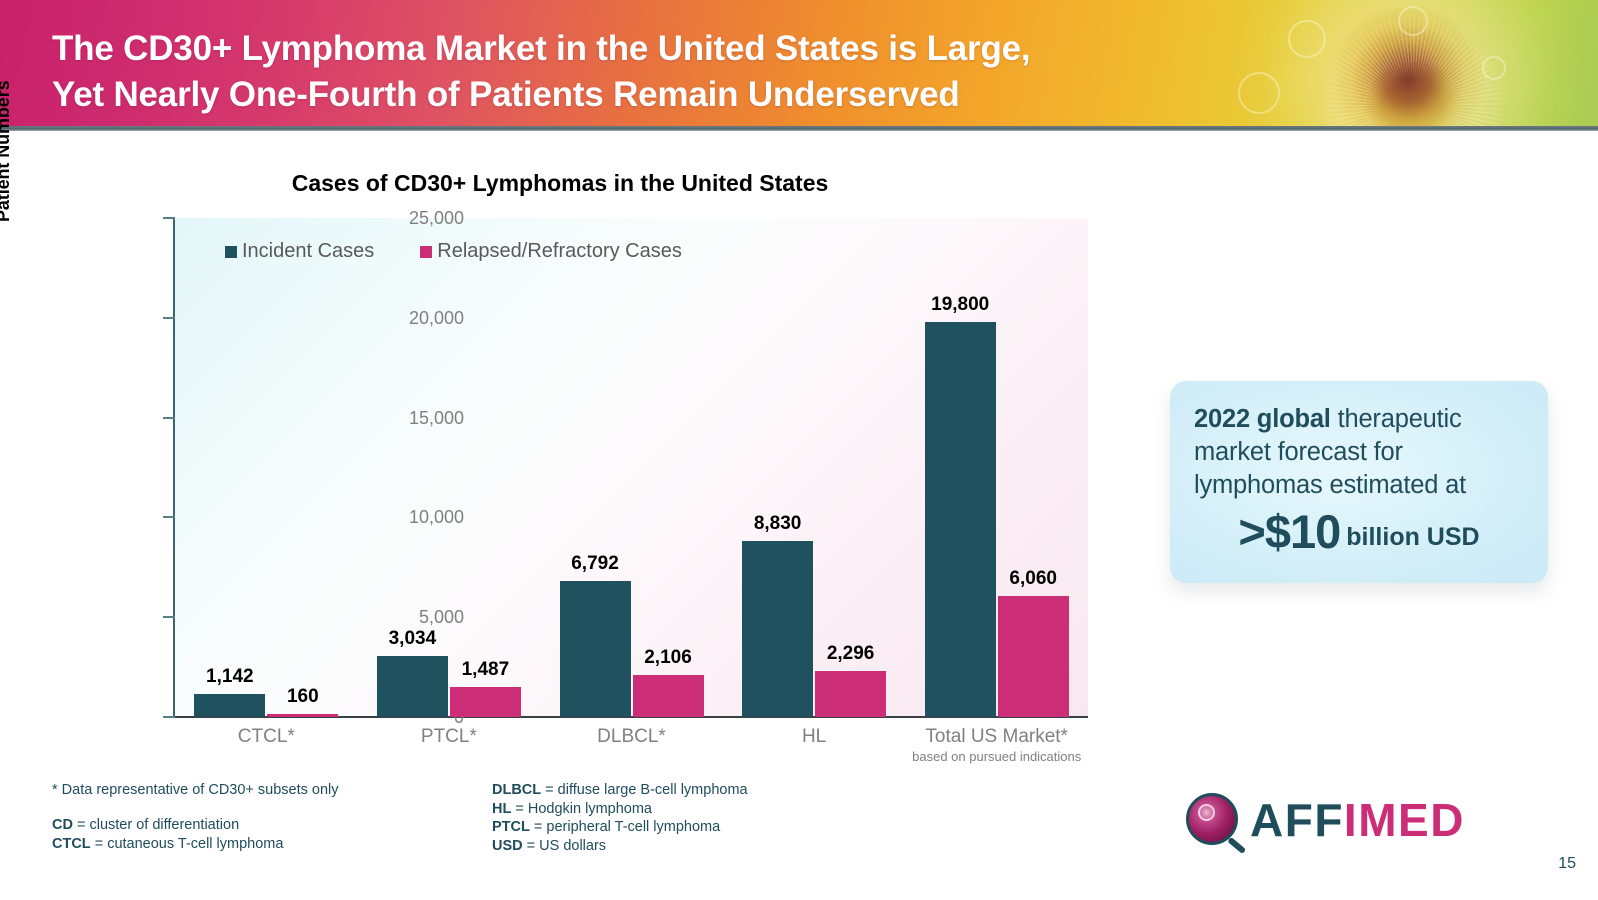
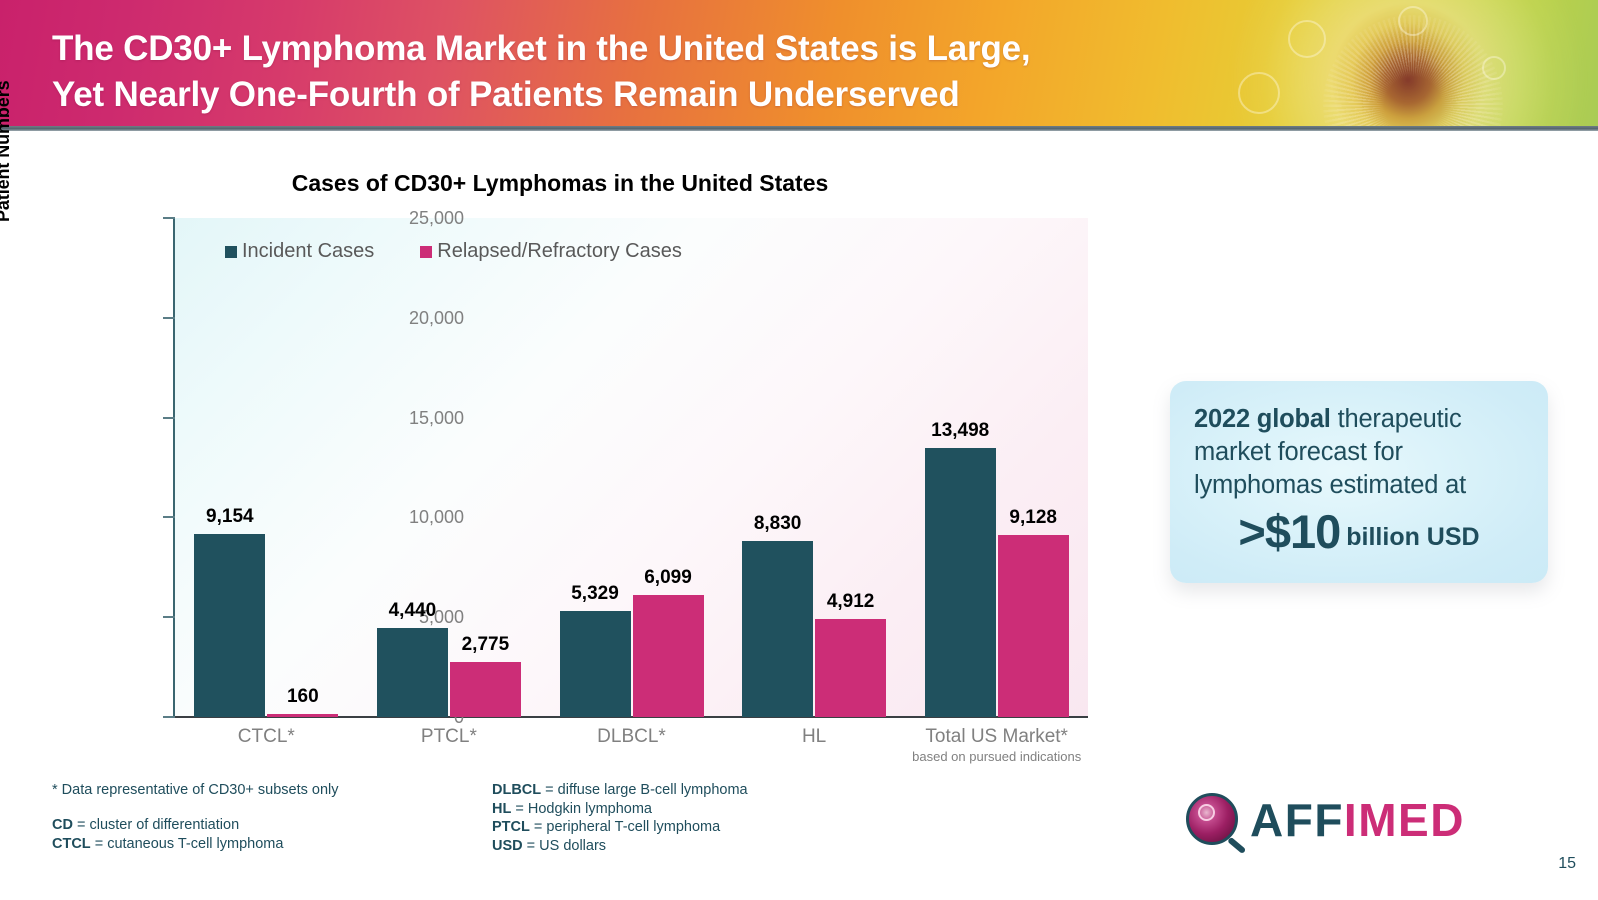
Incident Cases/CTCL*: 1,142 -> 9,154
Incident Cases/PTCL*: 3,034 -> 4,440
Relapsed/Refractory Cases/PTCL*: 1,487 -> 2,775
Incident Cases/DLBCL*: 6,792 -> 5,329
Relapsed/Refractory Cases/DLBCL*: 2,106 -> 6,099
Relapsed/Refractory Cases/HL: 2,296 -> 4,912
Incident Cases/Total US Market*: 19,800 -> 13,498
Relapsed/Refractory Cases/Total US Market*: 6,060 -> 9,128
